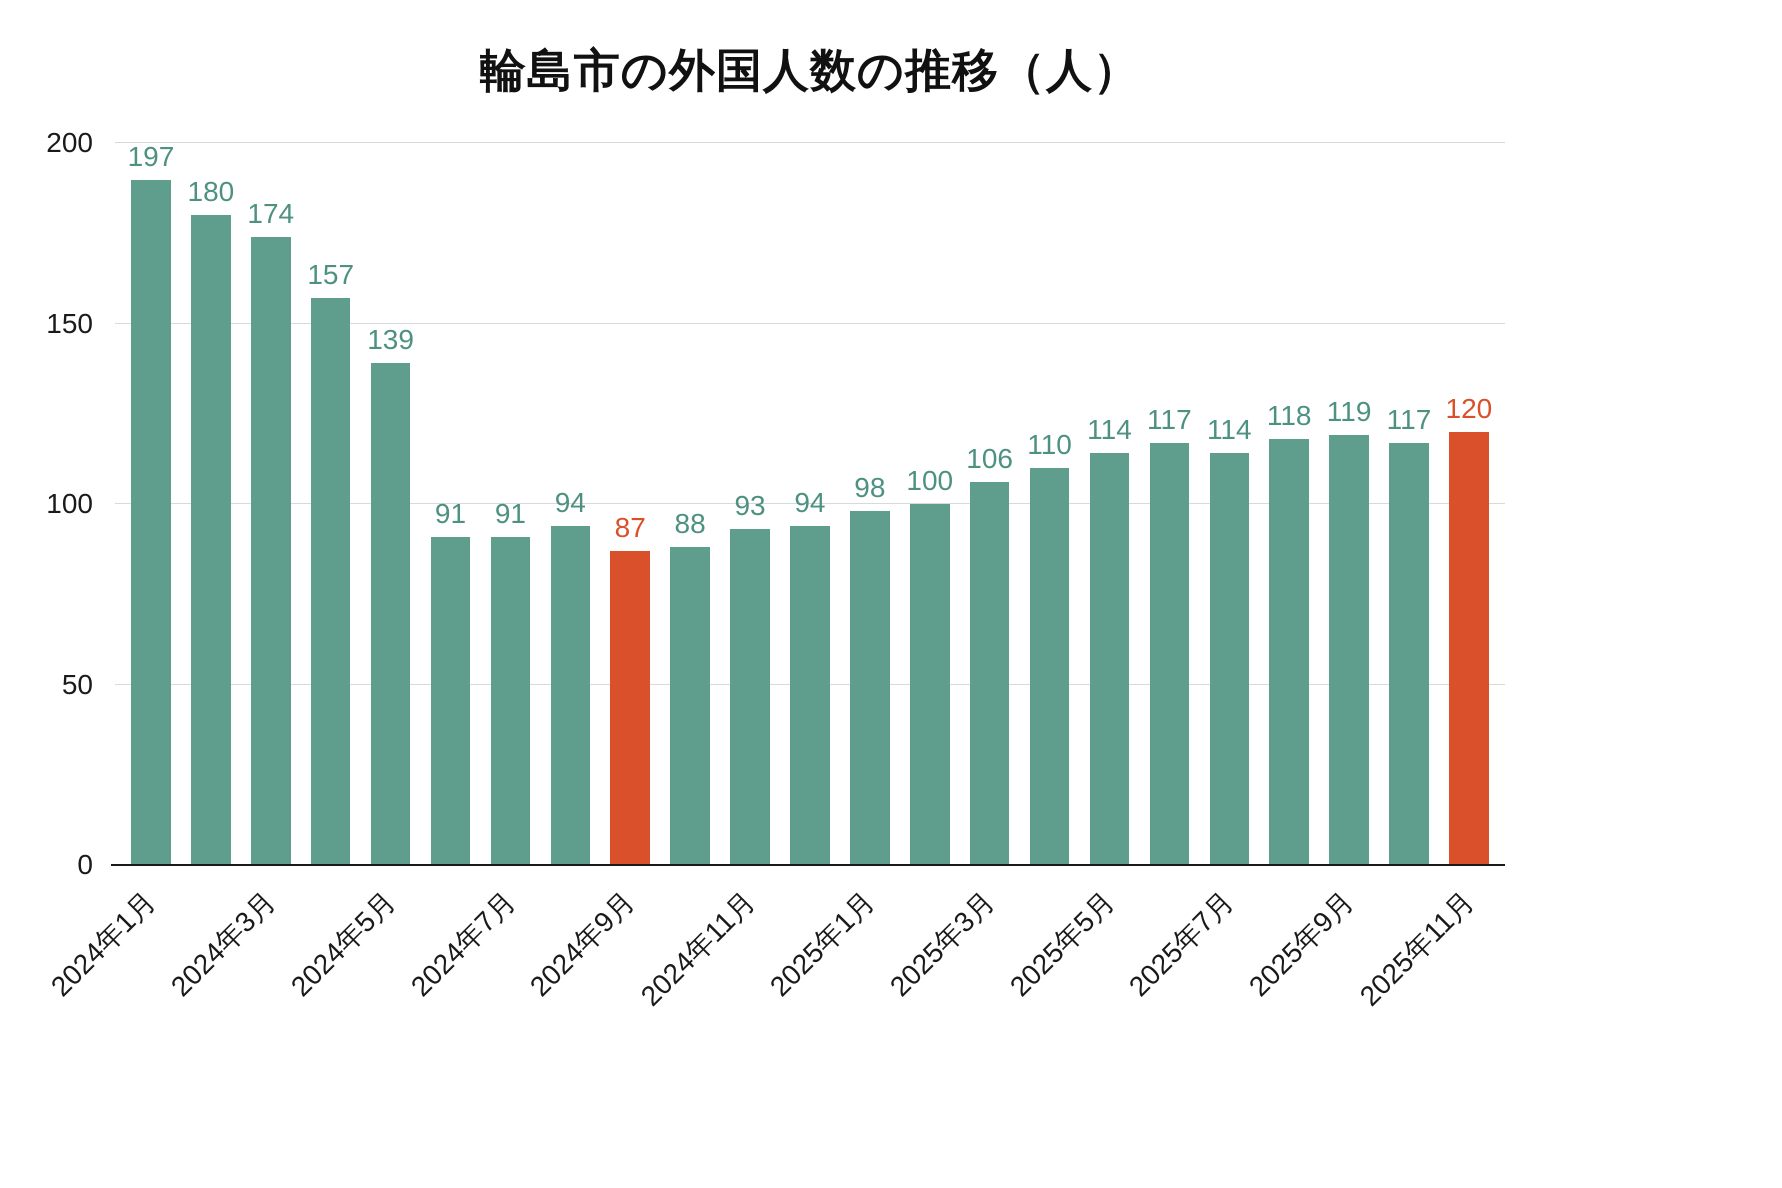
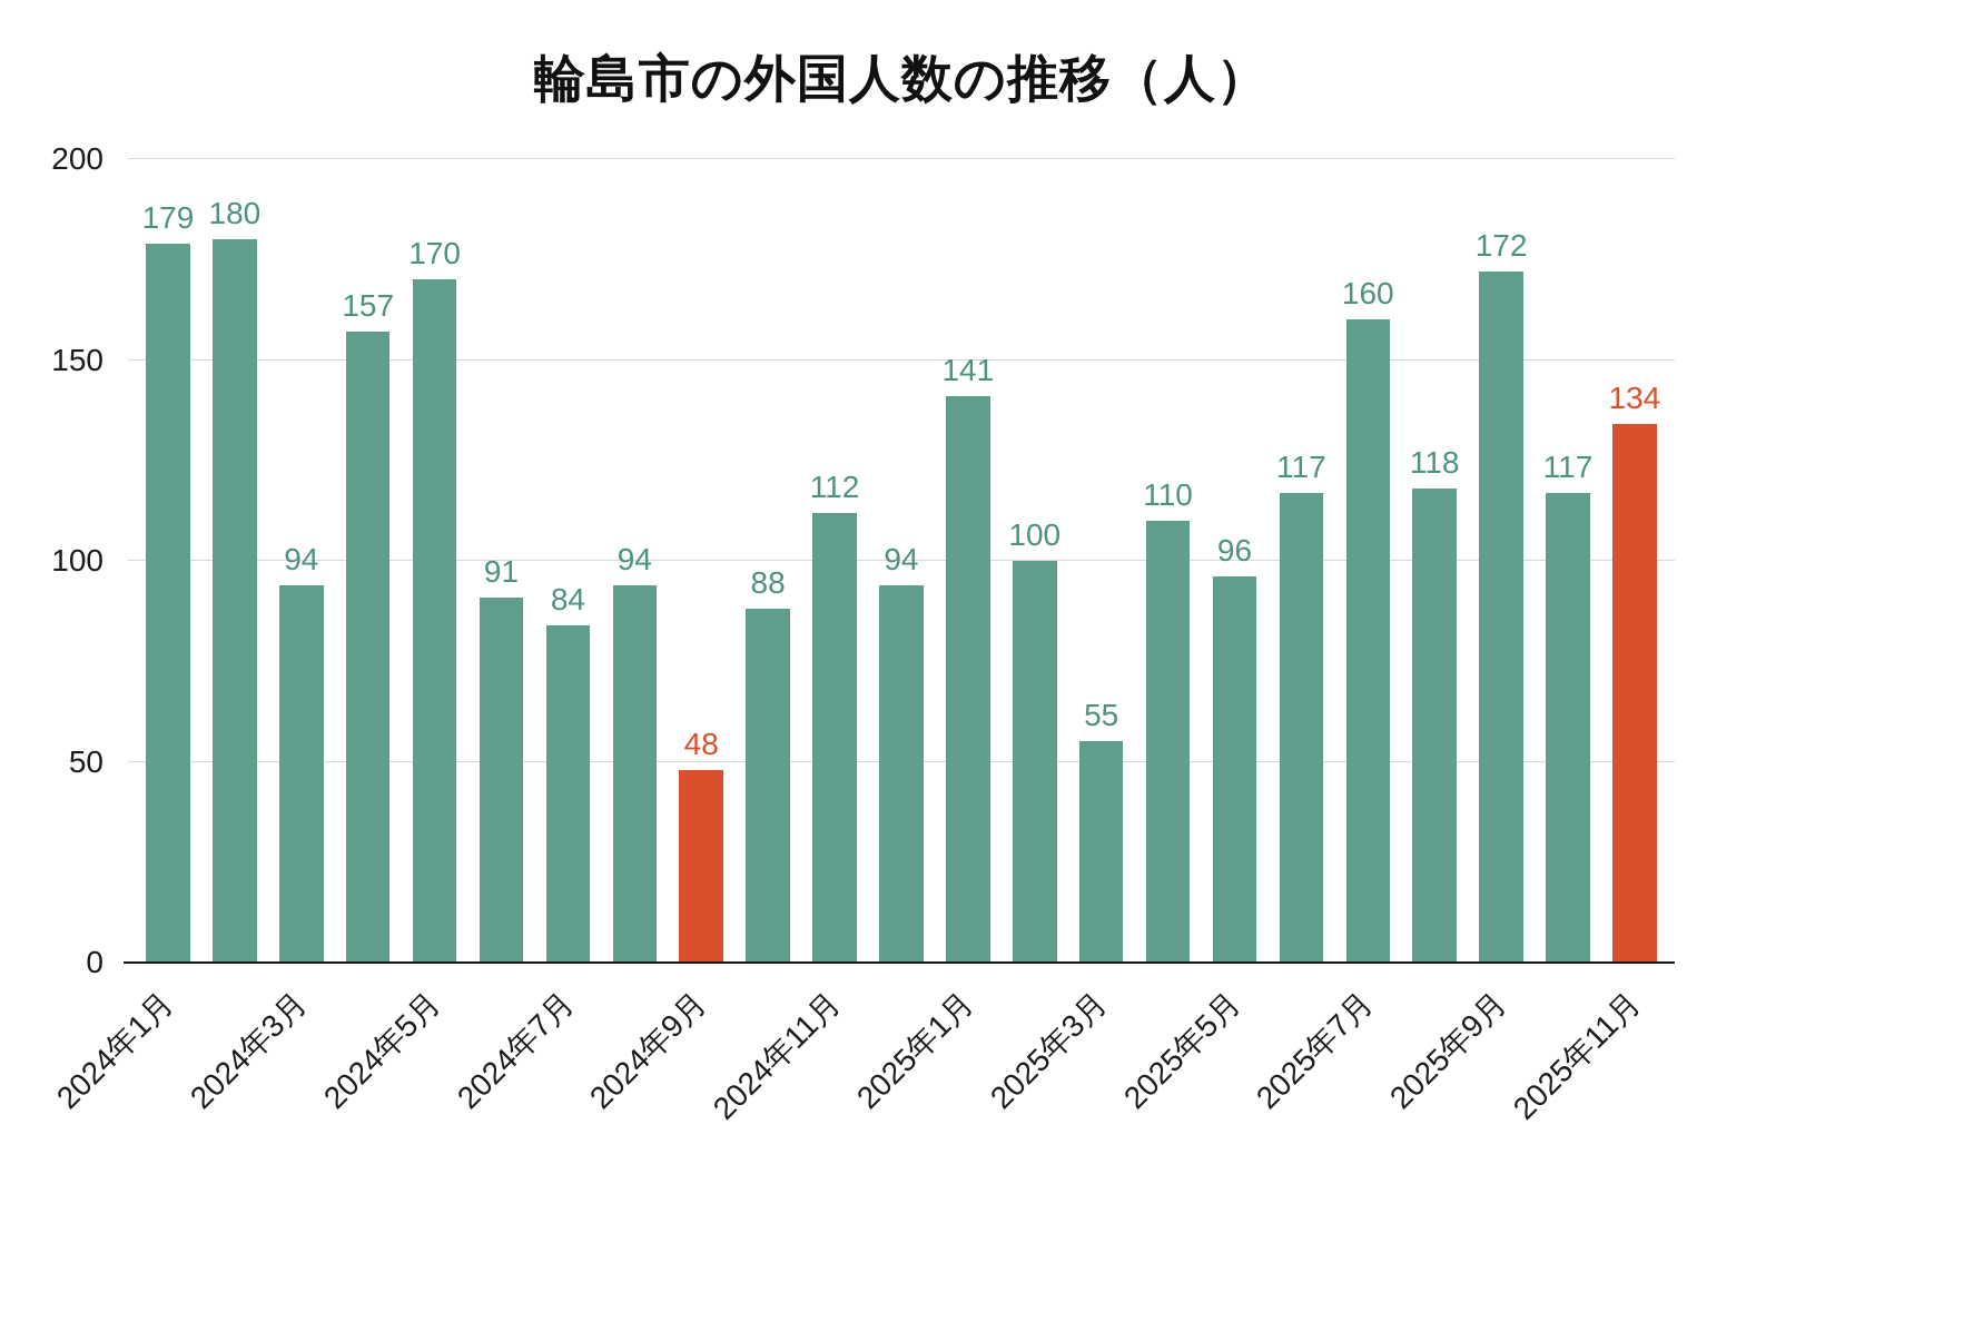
2024年1月: 197 -> 179
2024年3月: 174 -> 94
2024年5月: 139 -> 170
2024年7月: 91 -> 84
2024年9月: 87 -> 48
2024年11月: 93 -> 112
2025年1月: 98 -> 141
2025年3月: 106 -> 55
2025年5月: 114 -> 96
2025年7月: 114 -> 160
2025年9月: 119 -> 172
2025年11月: 120 -> 134
